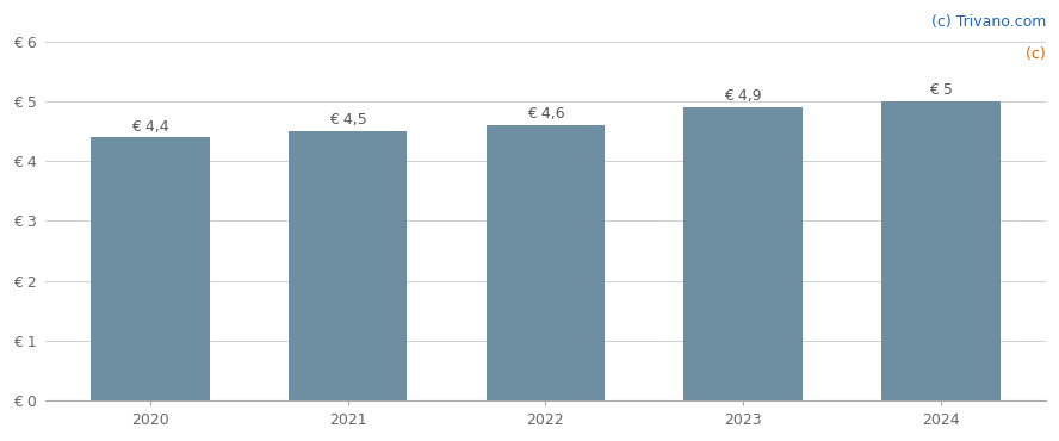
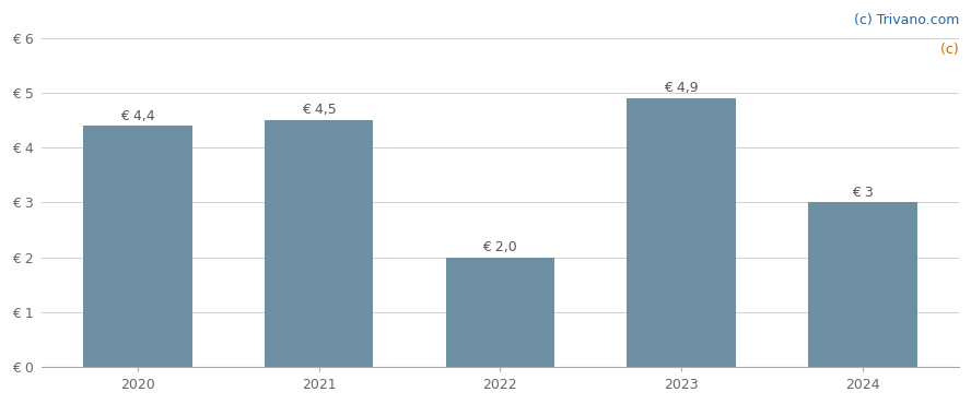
2022: 4,6 -> 2,0
2024: 5 -> 3
